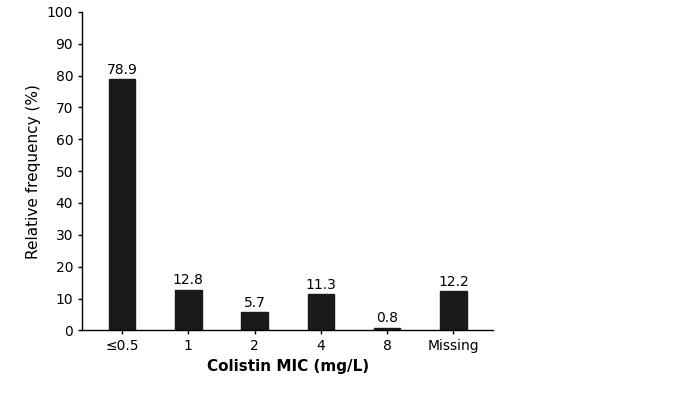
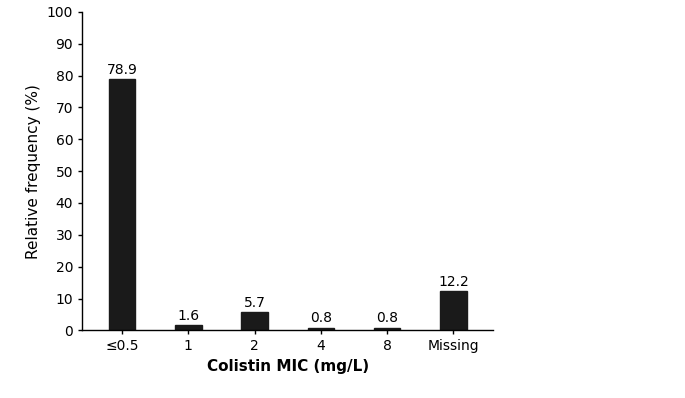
1: 12.8 -> 1.6
4: 11.3 -> 0.8
